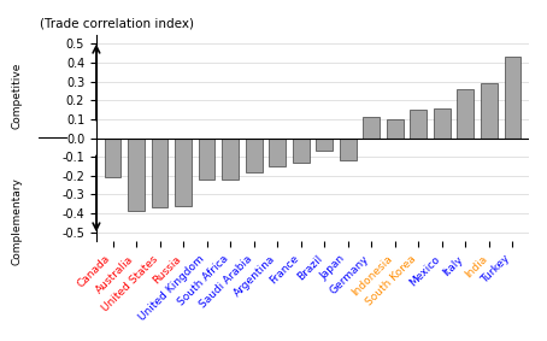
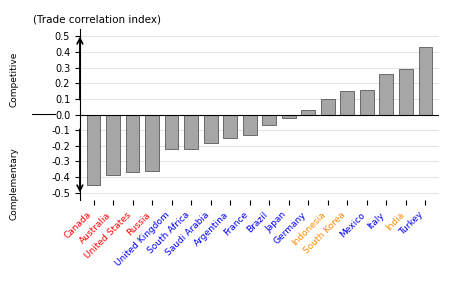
Canada: -0.21 -> -0.45
Japan: -0.12 -> -0.02
Germany: 0.11 -> 0.03
